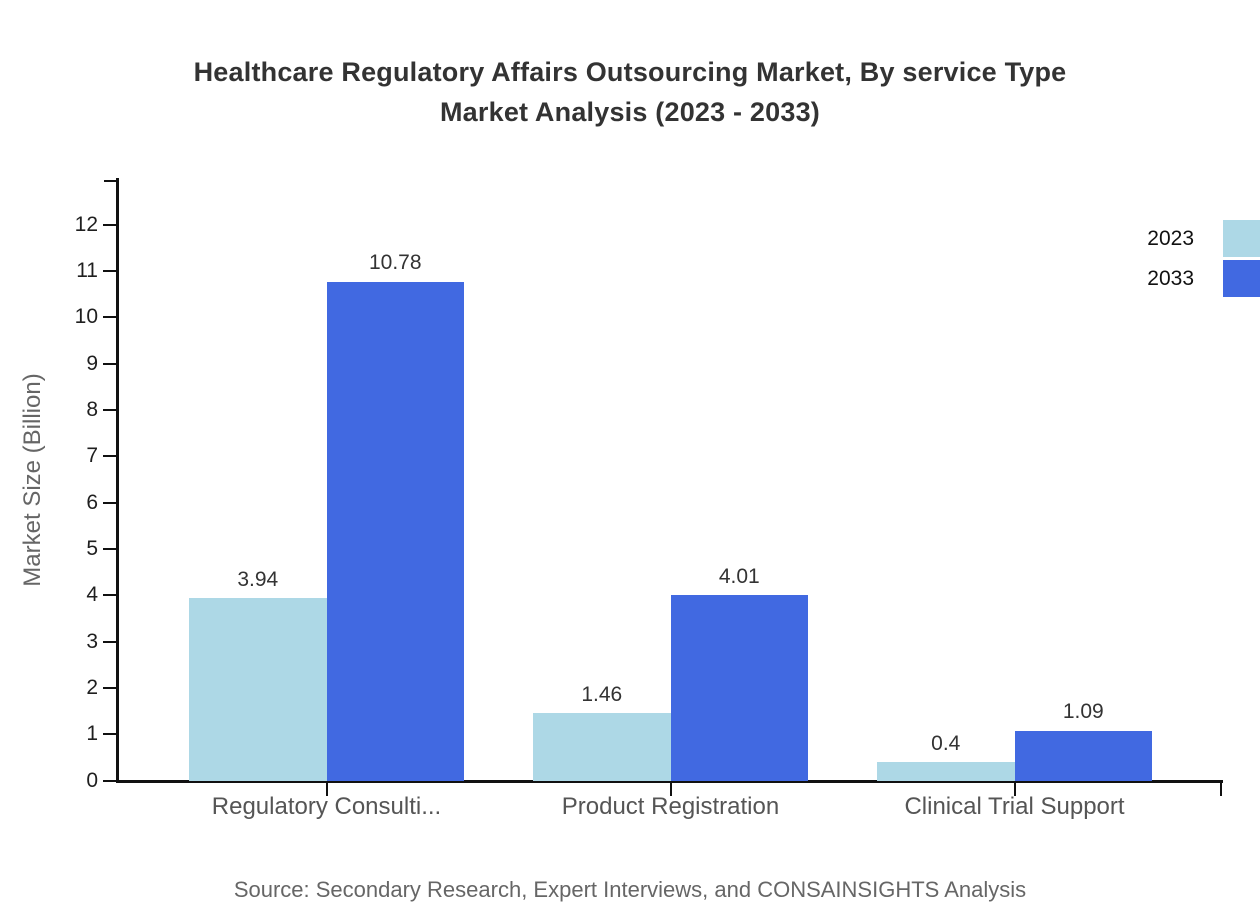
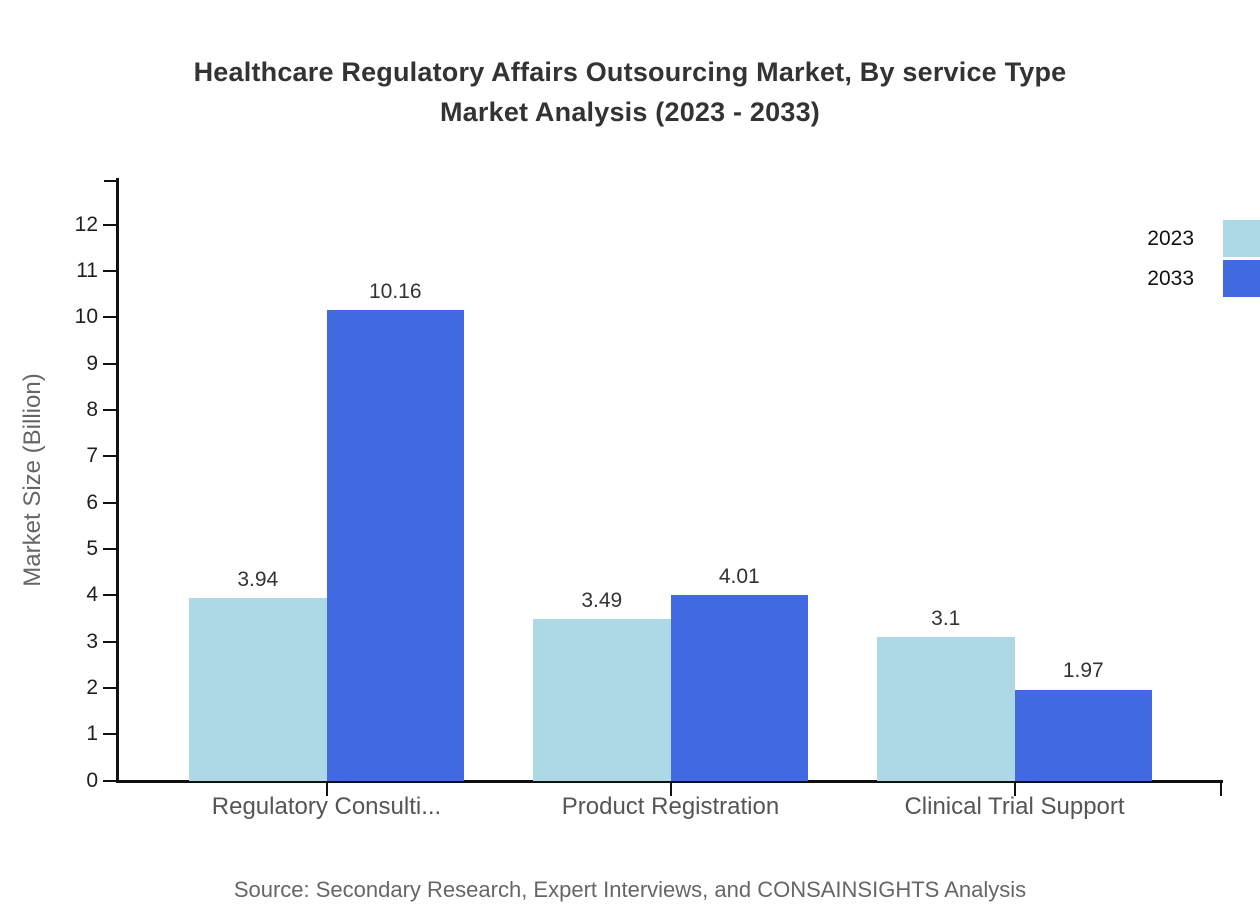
2033/Regulatory Consulti...: 10.78 -> 10.16
2023/Product Registration: 1.46 -> 3.49
2023/Clinical Trial Support: 0.4 -> 3.1
2033/Clinical Trial Support: 1.09 -> 1.97
